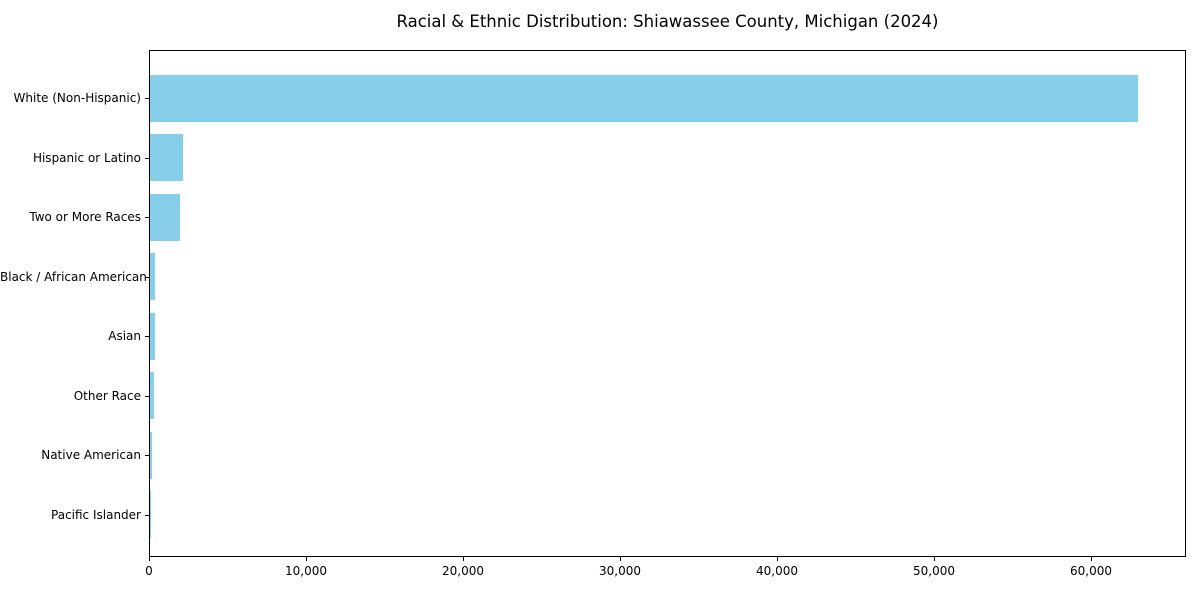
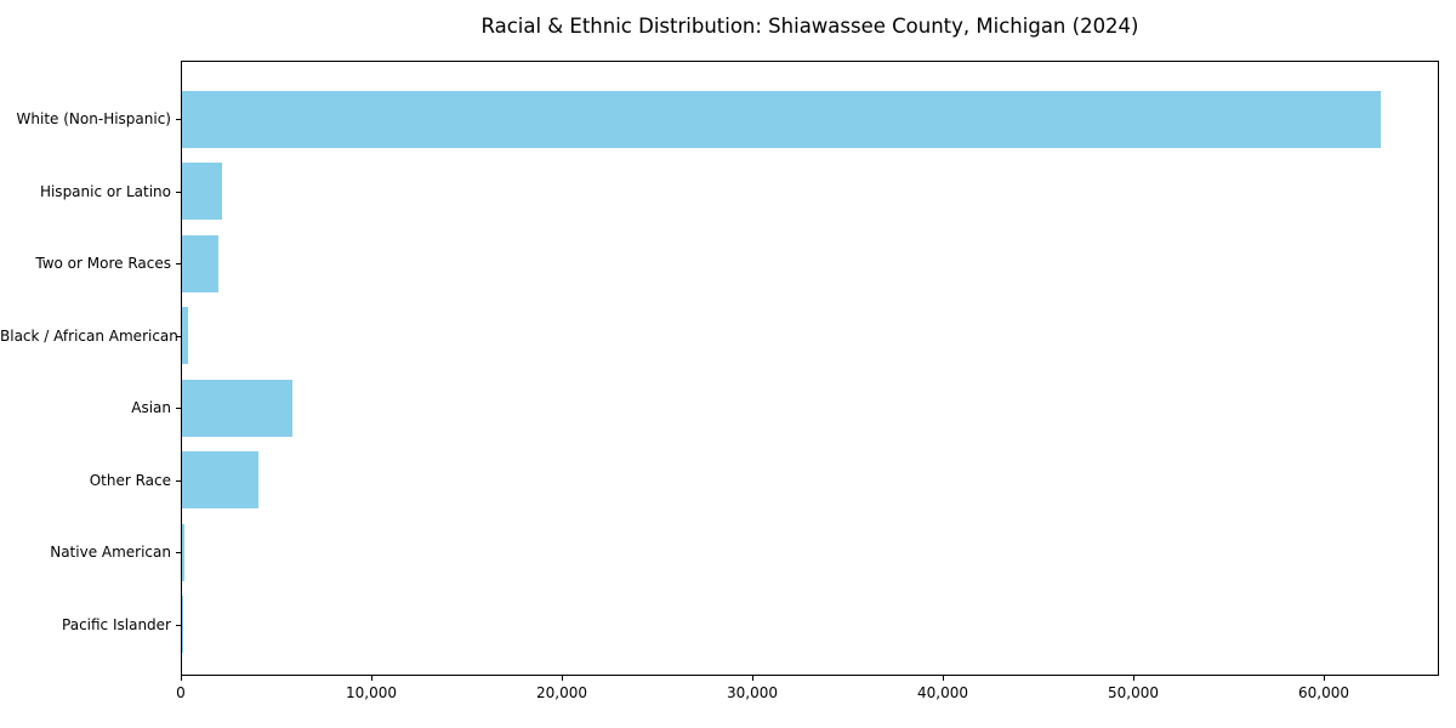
Asian: 300 -> 5800
Other Race: 200 -> 4000
